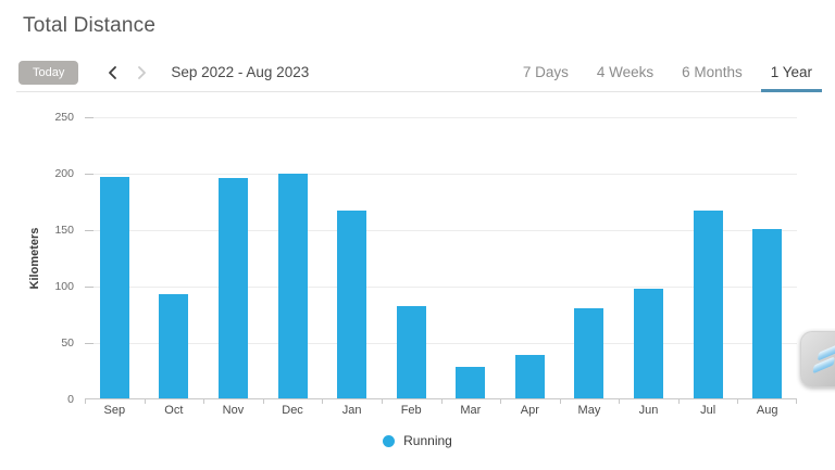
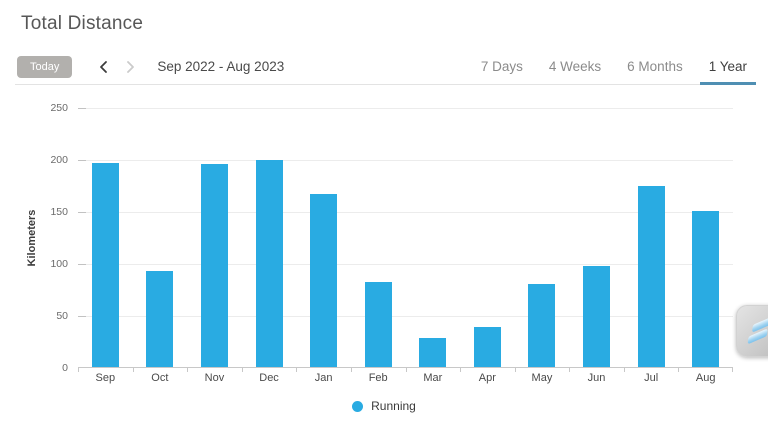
Jul: 166 -> 174
